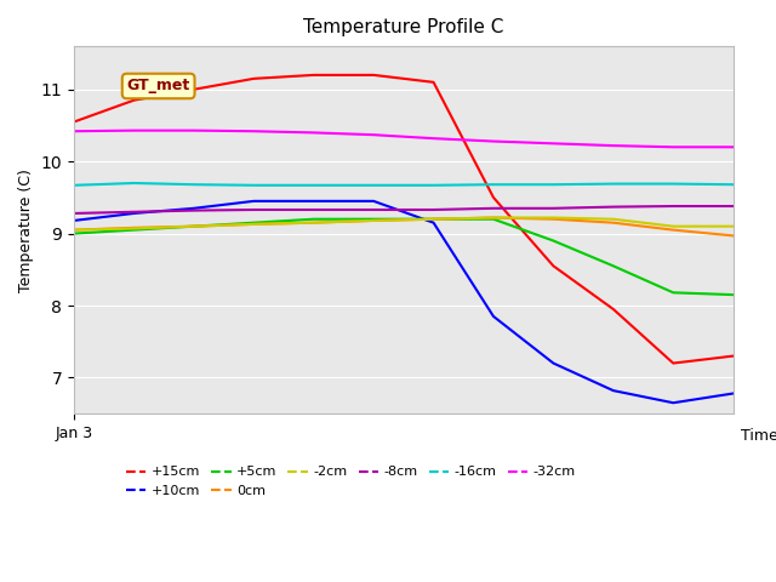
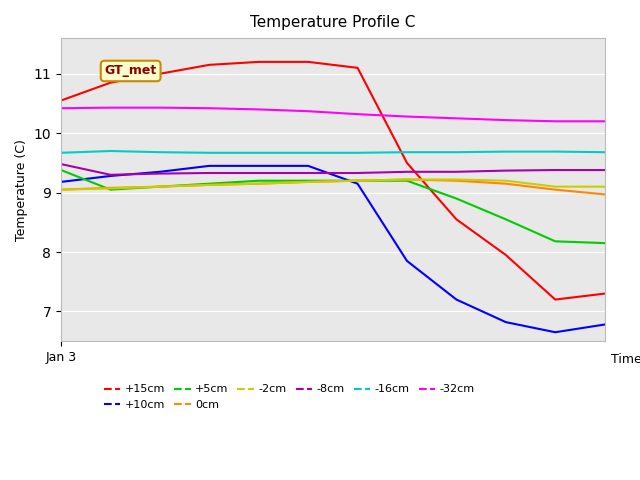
+5cm/Jan 3: 9.00 -> 9.38
-8cm/Jan 3: 9.28 -> 9.48
